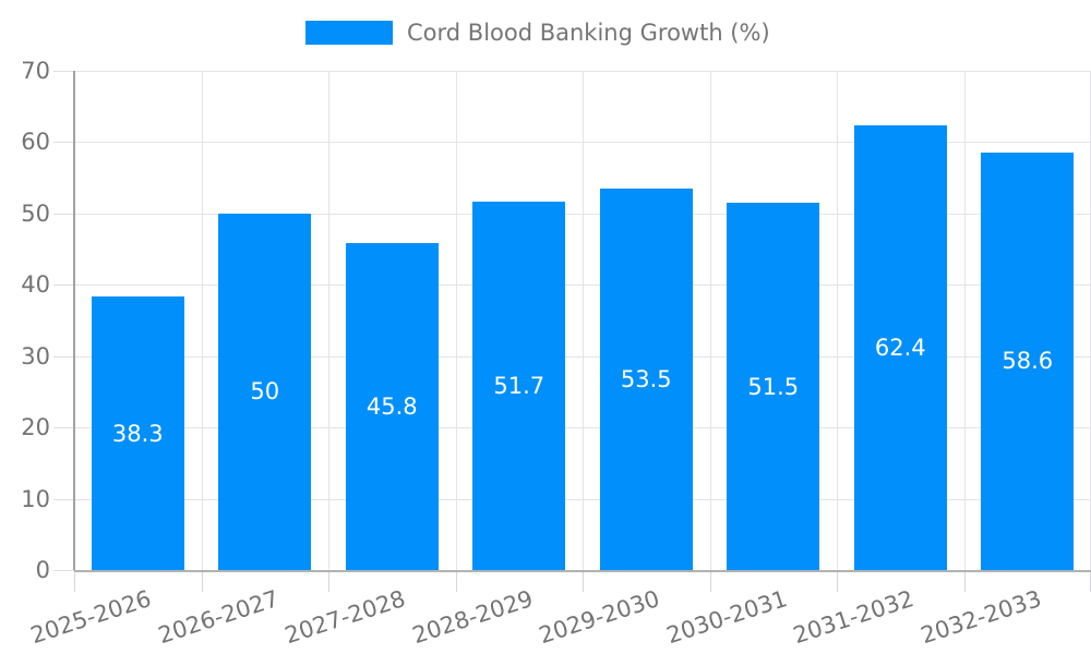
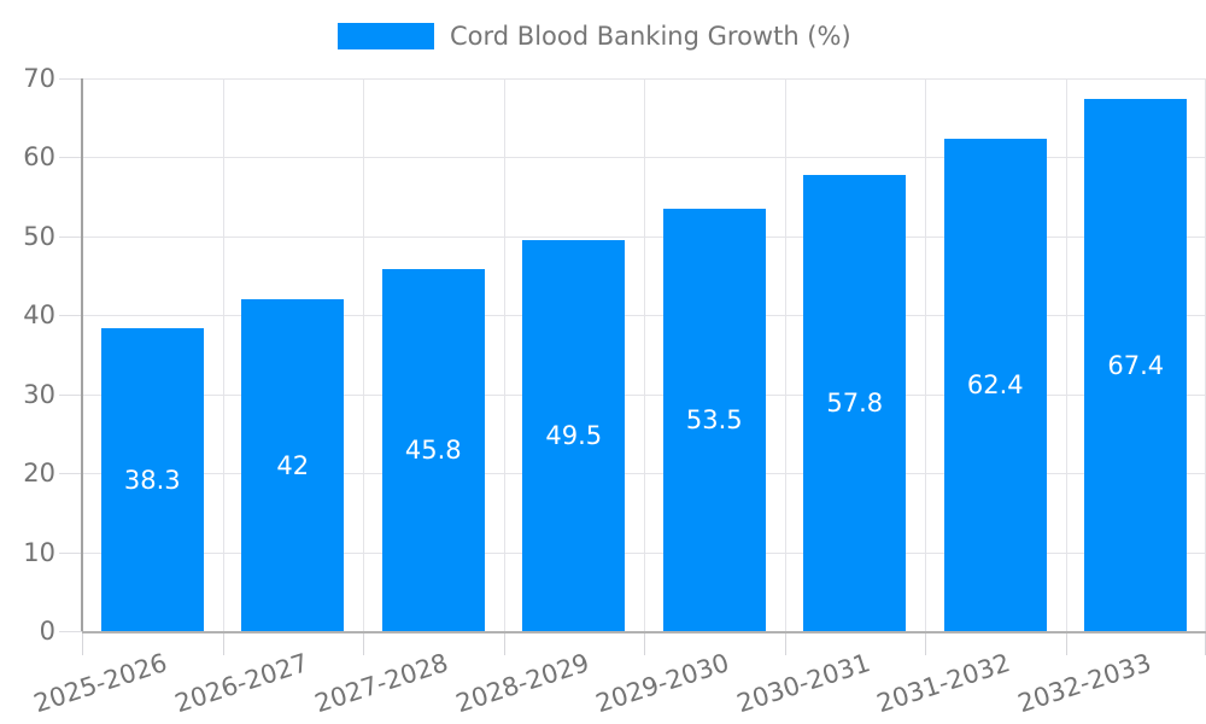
2026-2027: 50 -> 42
2028-2029: 51.7 -> 49.5
2030-2031: 51.5 -> 57.8
2032-2033: 58.6 -> 67.4
